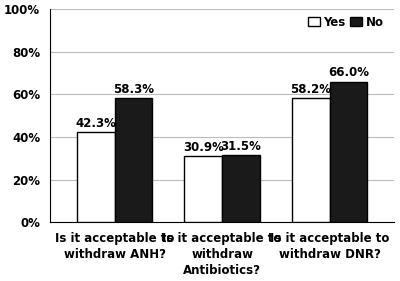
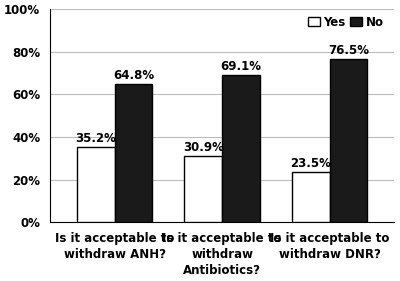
Yes/Is it acceptable to withdraw ANH?: 42.3% -> 35.2%
No/Is it acceptable to withdraw ANH?: 58.3% -> 64.8%
No/Is it acceptable to withdraw Antibiotics?: 31.5% -> 69.1%
Yes/Is it acceptable to withdraw DNR?: 58.2% -> 23.5%
No/Is it acceptable to withdraw DNR?: 66.0% -> 76.5%
